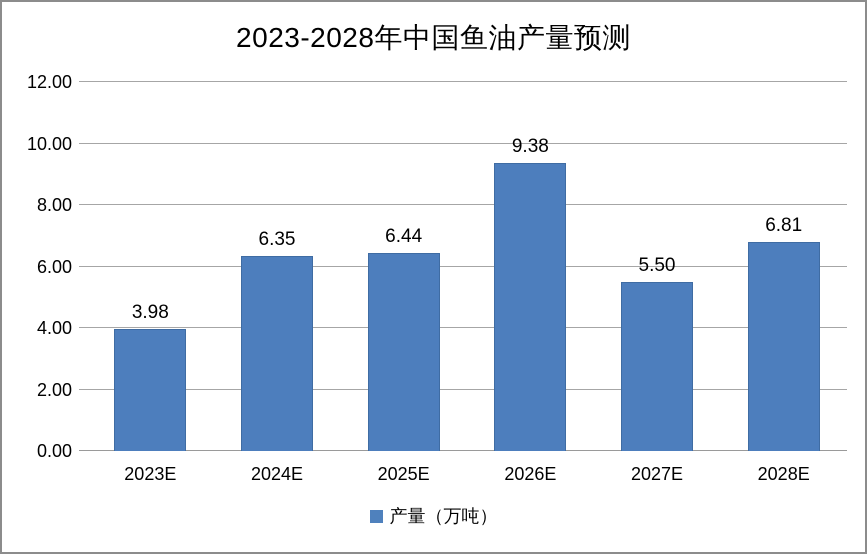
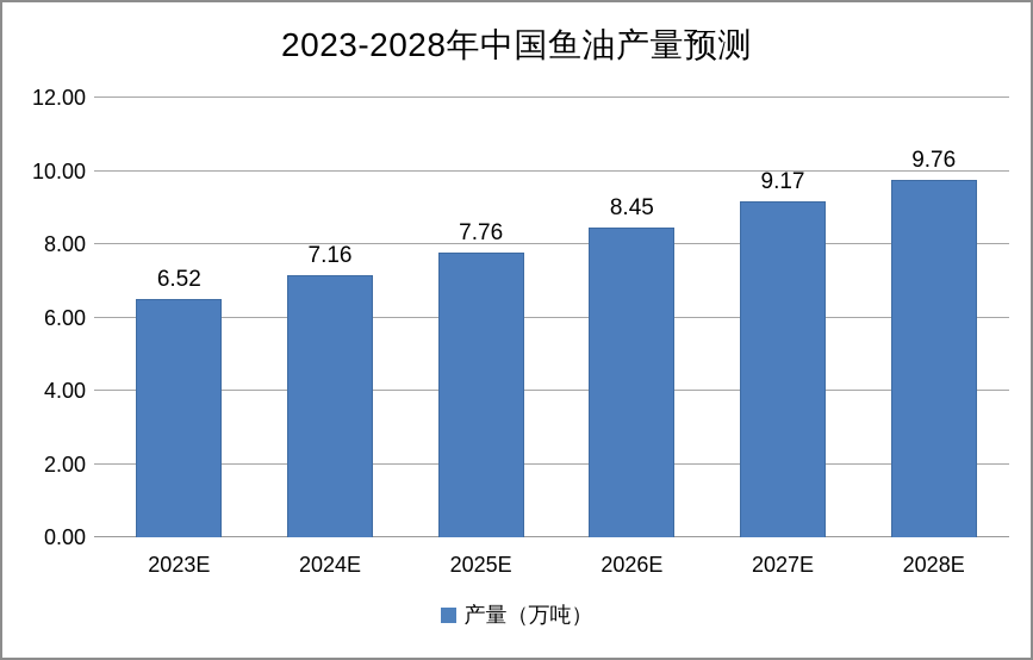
2023E: 3.98 -> 6.52
2024E: 6.35 -> 7.16
2025E: 6.44 -> 7.76
2026E: 9.38 -> 8.45
2027E: 5.50 -> 9.17
2028E: 6.81 -> 9.76
